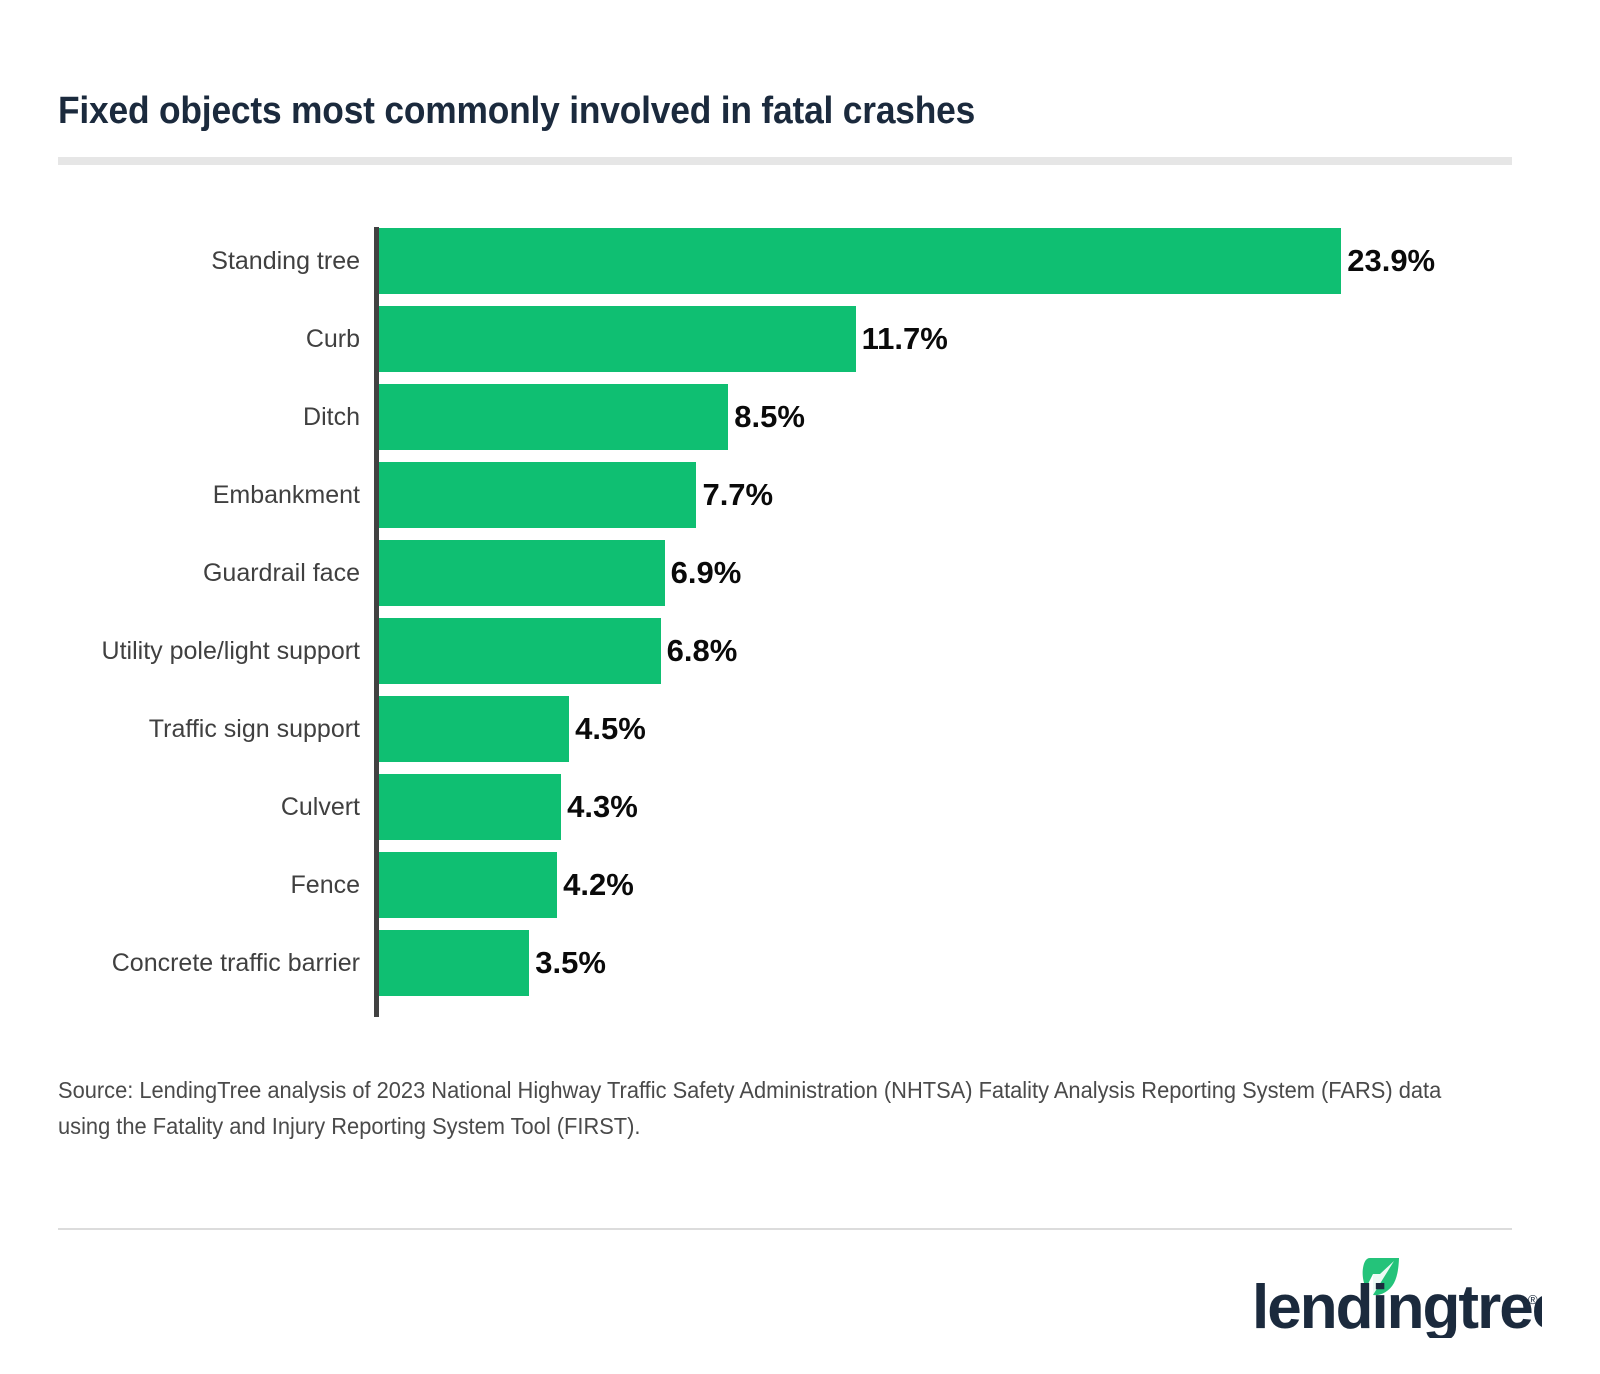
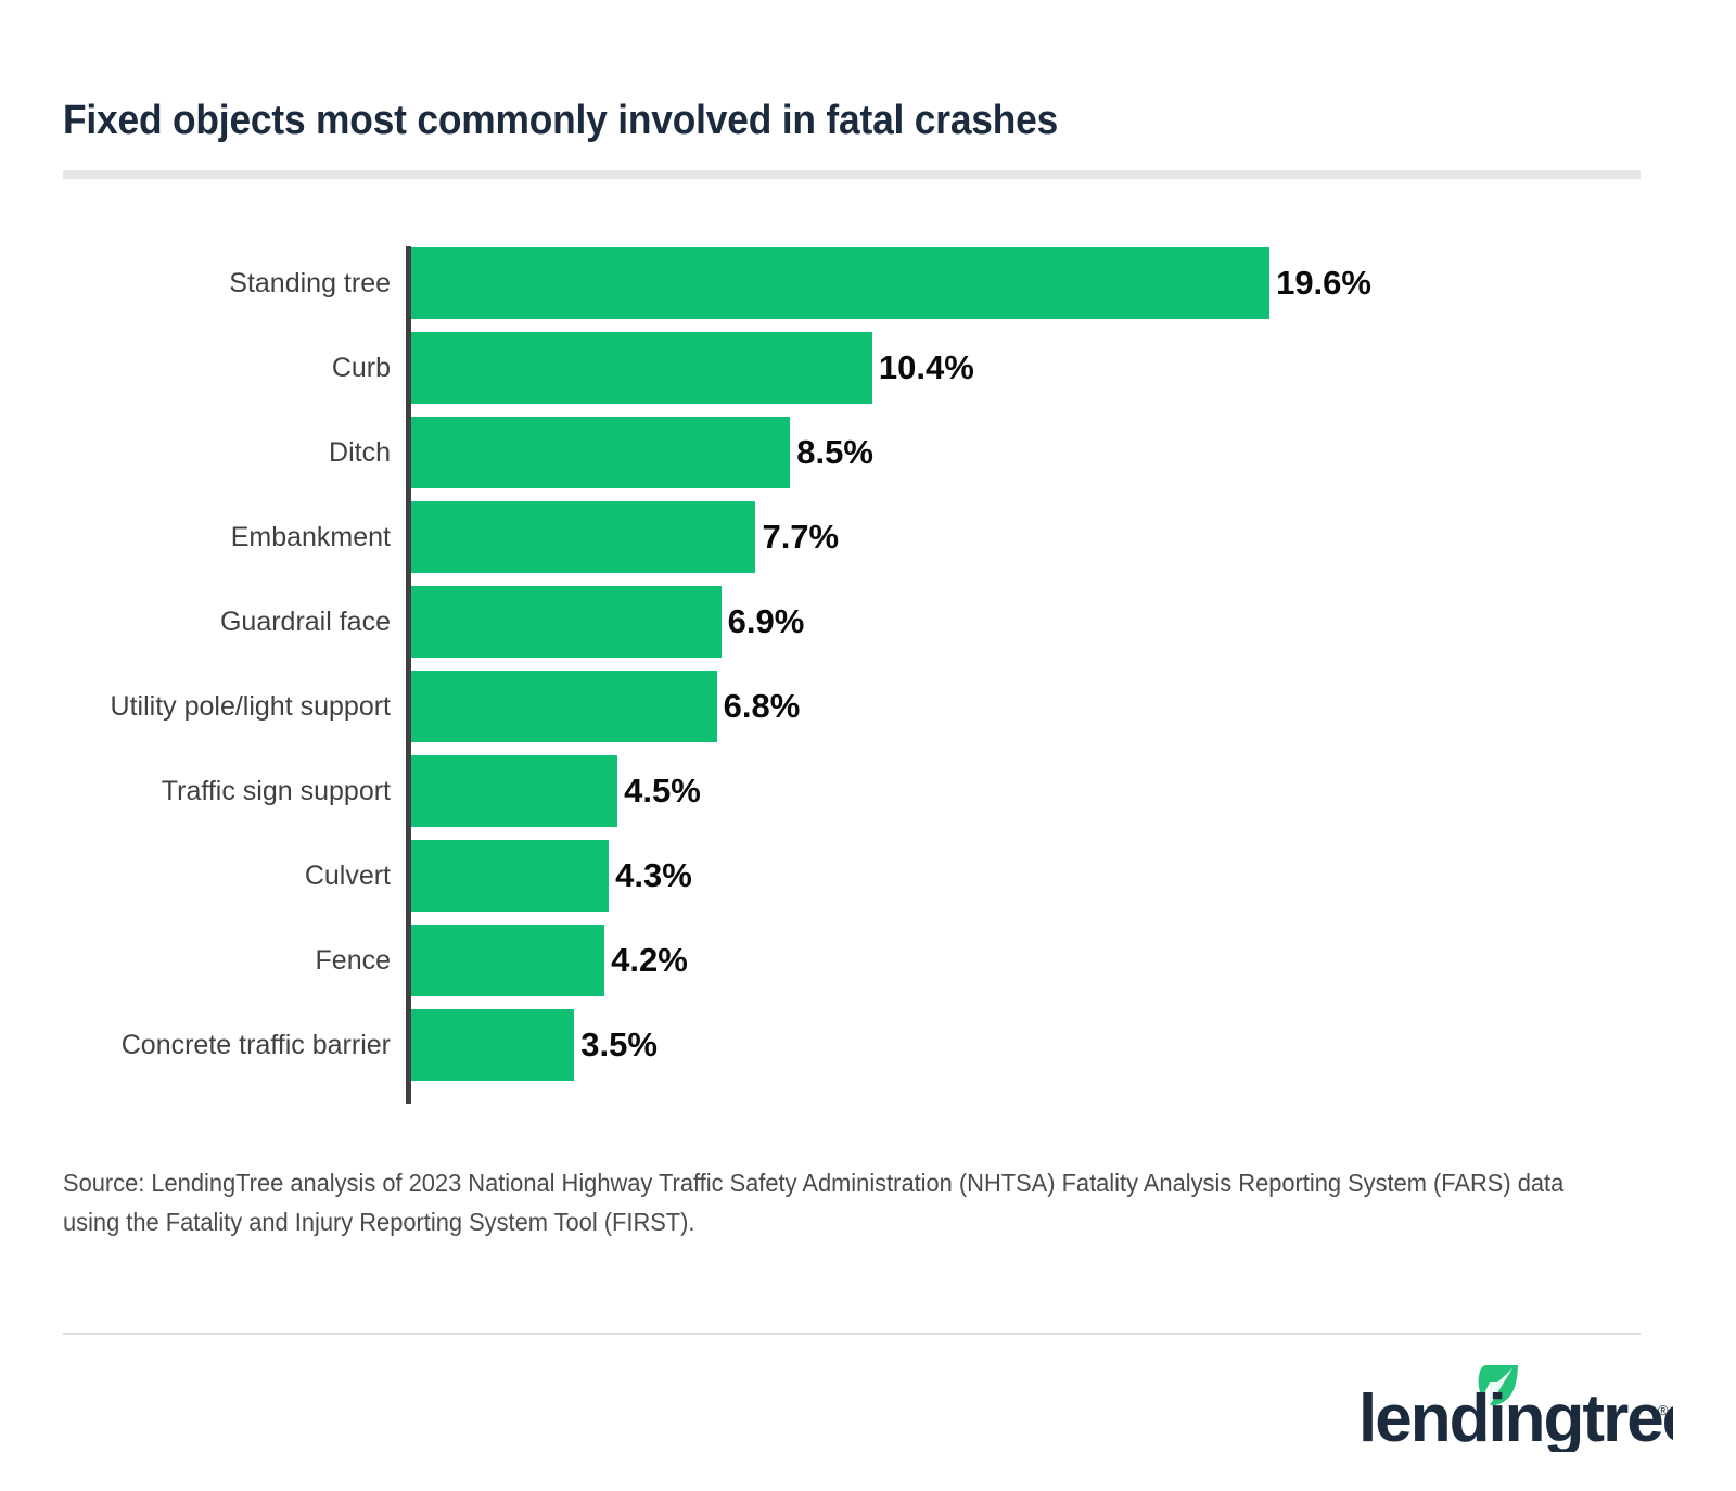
Standing tree: 23.9% -> 19.6%
Curb: 11.7% -> 10.4%
